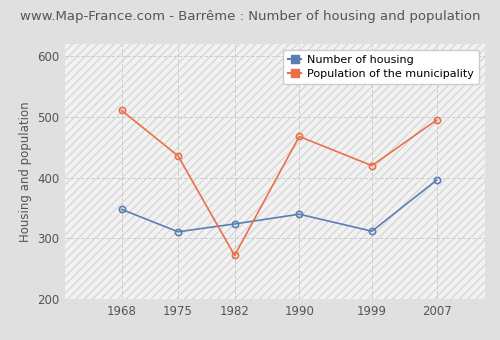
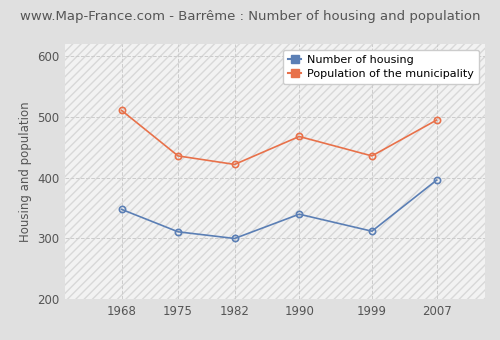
Number of housing/1982: 324 -> 300
Population of the municipality/1982: 272 -> 422
Population of the municipality/1999: 420 -> 436
